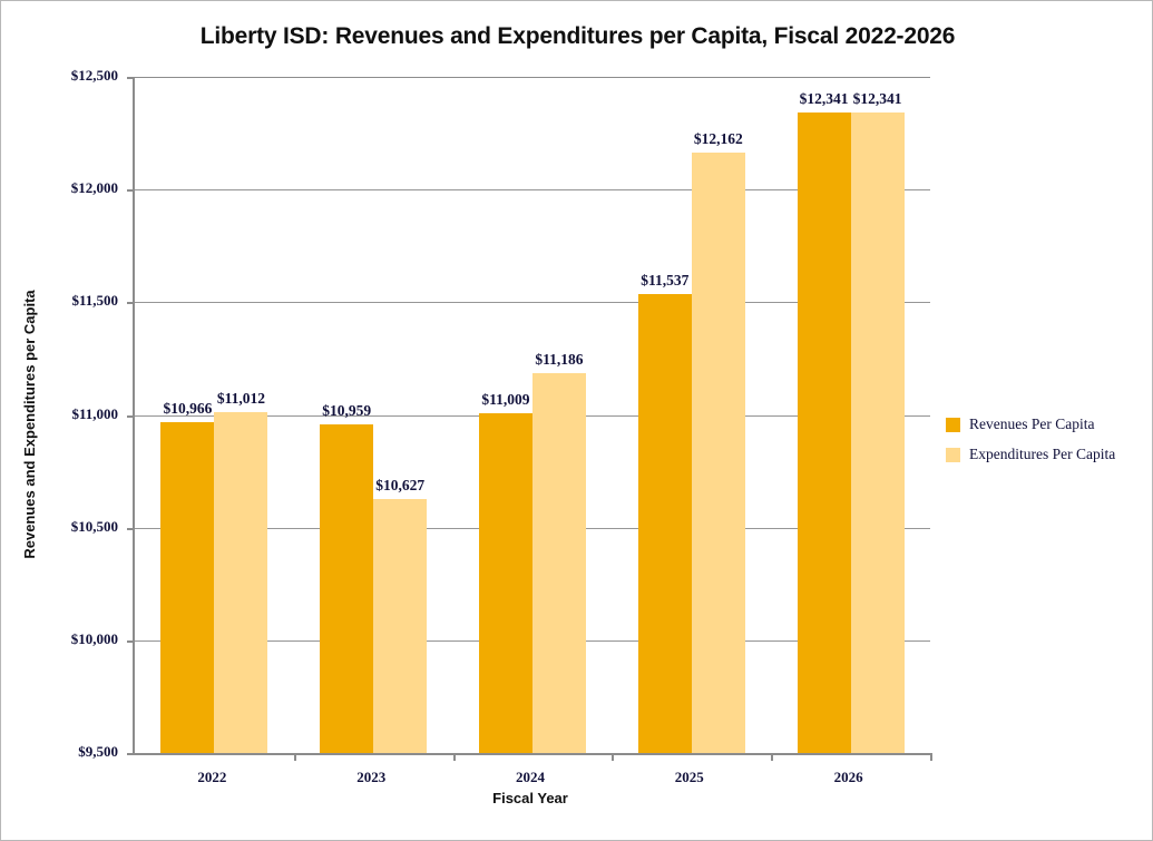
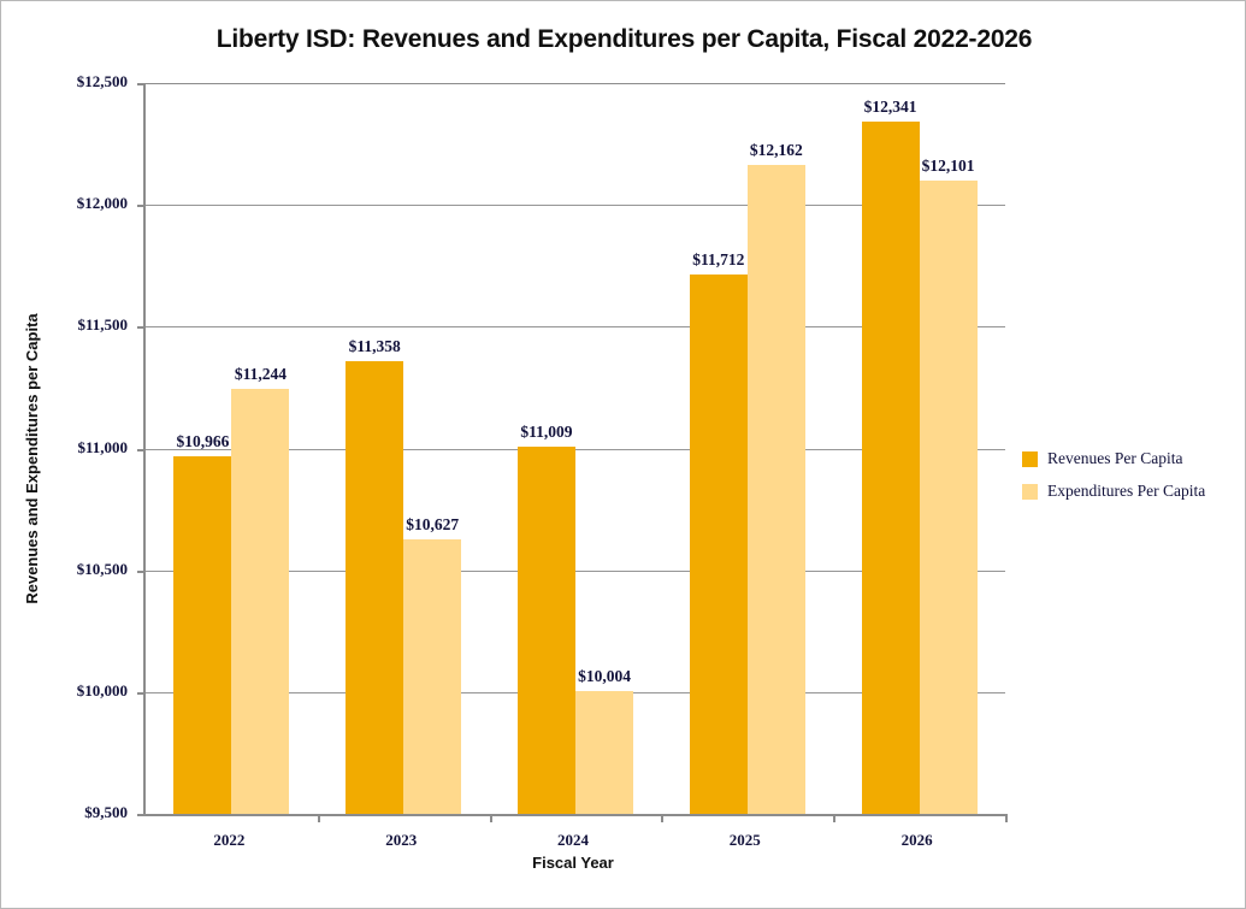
Expenditures Per Capita/2022: $11,012 -> $11,244
Revenues Per Capita/2023: $10,959 -> $11,358
Expenditures Per Capita/2024: $11,186 -> $10,004
Revenues Per Capita/2025: $11,537 -> $11,712
Expenditures Per Capita/2026: $12,341 -> $12,101
